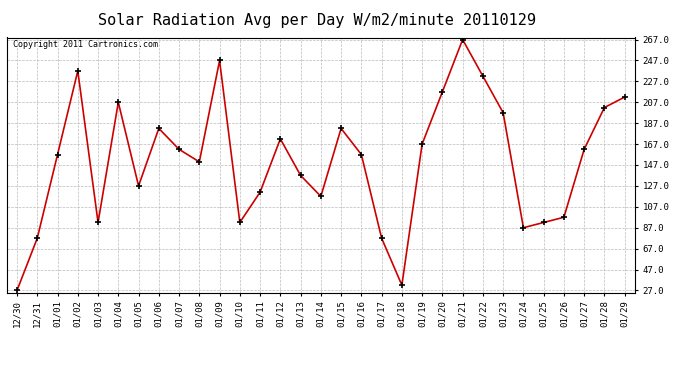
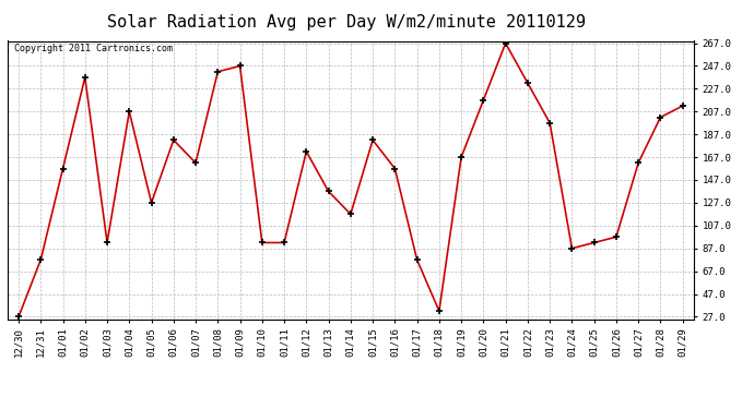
01/08: 150 -> 242
01/11: 121 -> 92
